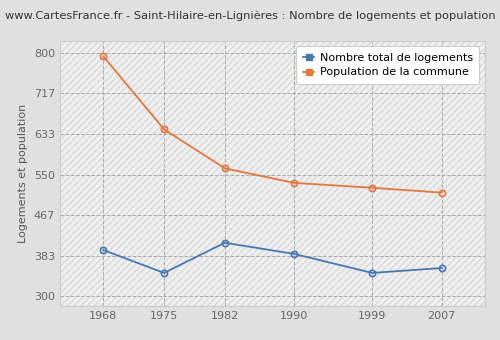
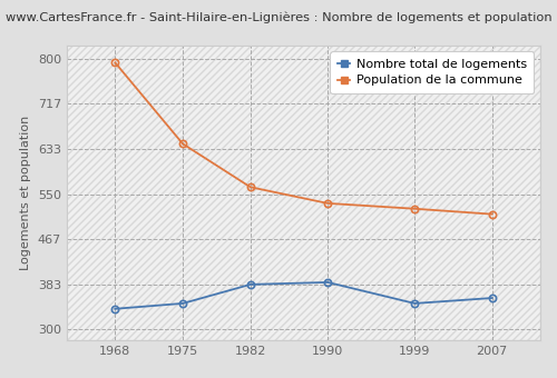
Nombre total de logements/1968: 395 -> 338
Nombre total de logements/1982: 410 -> 383
